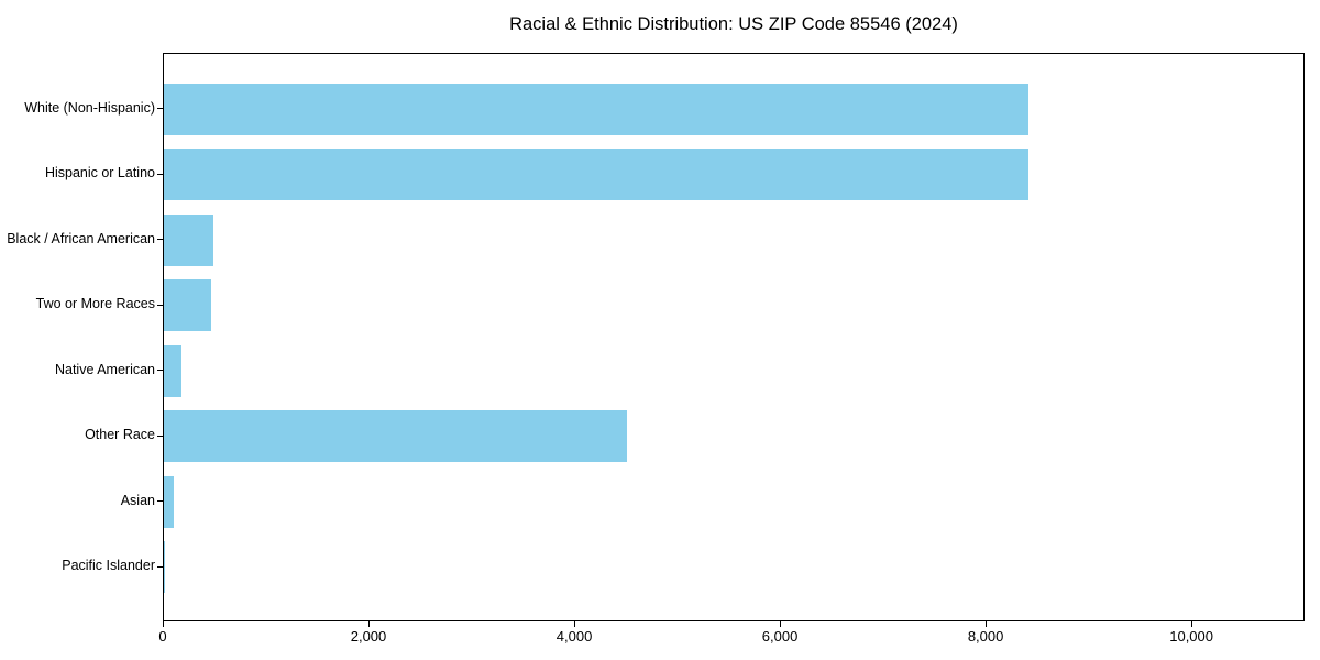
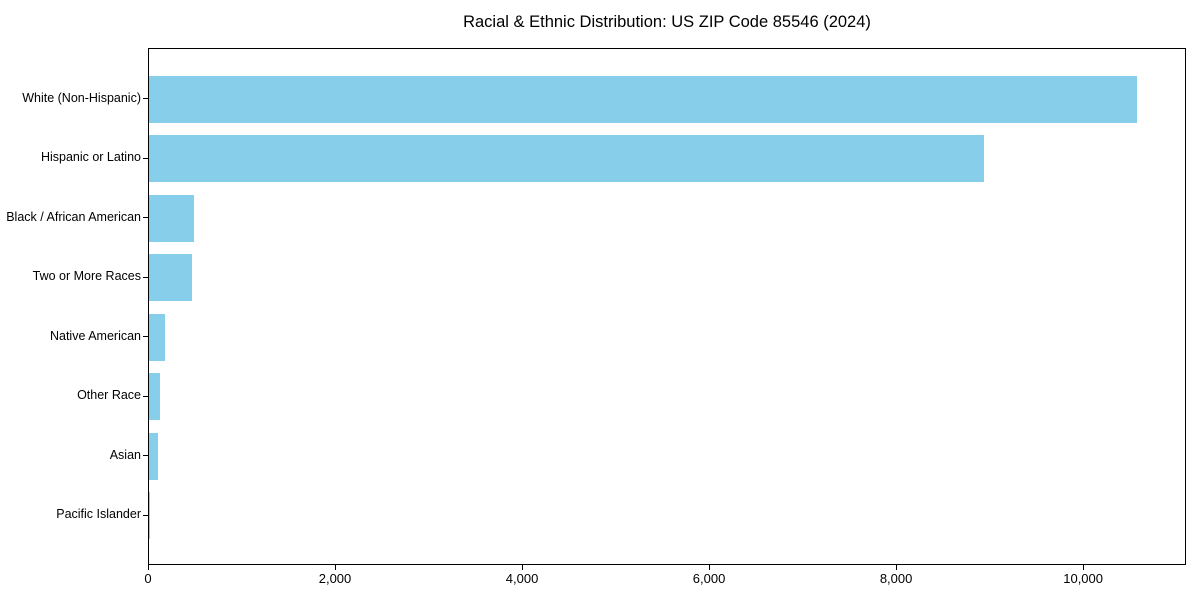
White (Non-Hispanic): 8400 -> 10600
Hispanic or Latino: 8400 -> 8900
Other Race: 4500 -> 100
